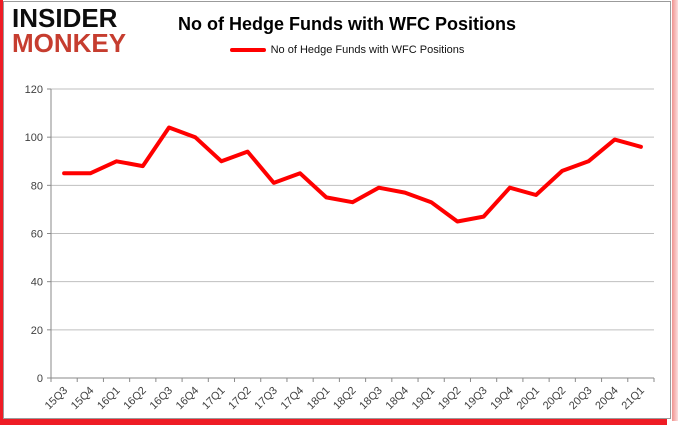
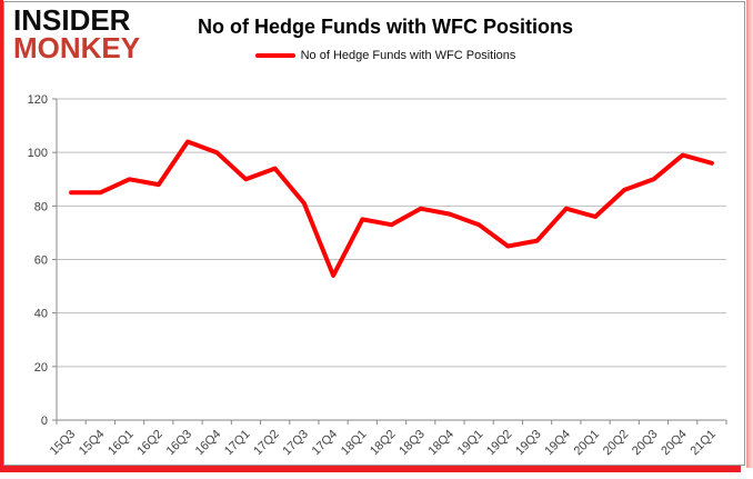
17Q4: 85 -> 54
